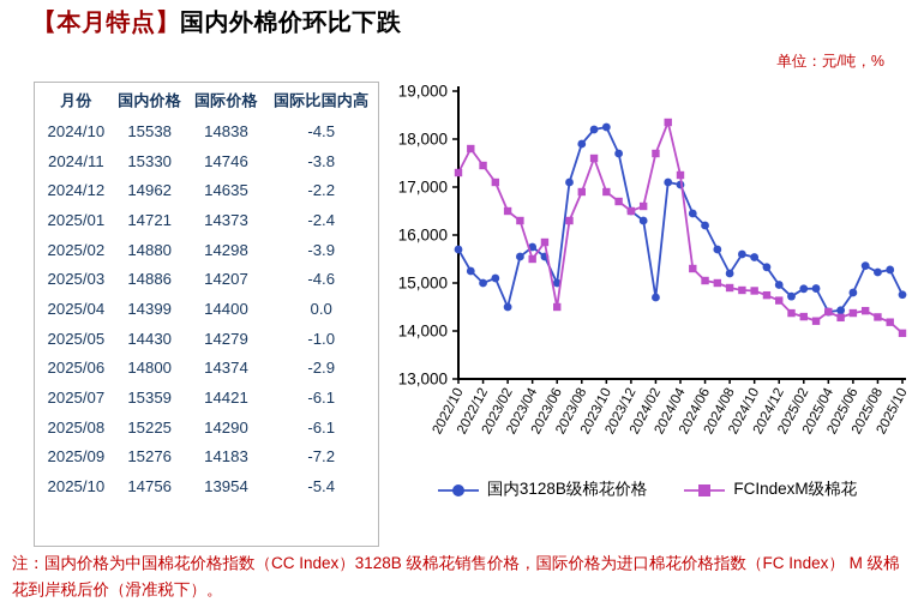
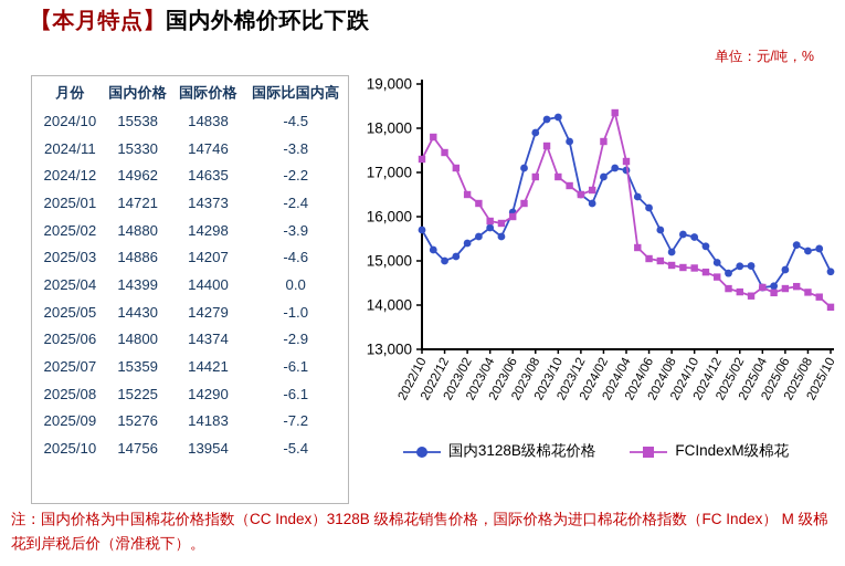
国内3128B级棉花价格/2023/02: 14500 -> 15400
FCIndexM级棉花/2023/04: 15500 -> 15900
国内3128B级棉花价格/2023/06: 15000 -> 16100
FCIndexM级棉花/2023/06: 14500 -> 16000
国内3128B级棉花价格/2024/02: 14700 -> 16900
